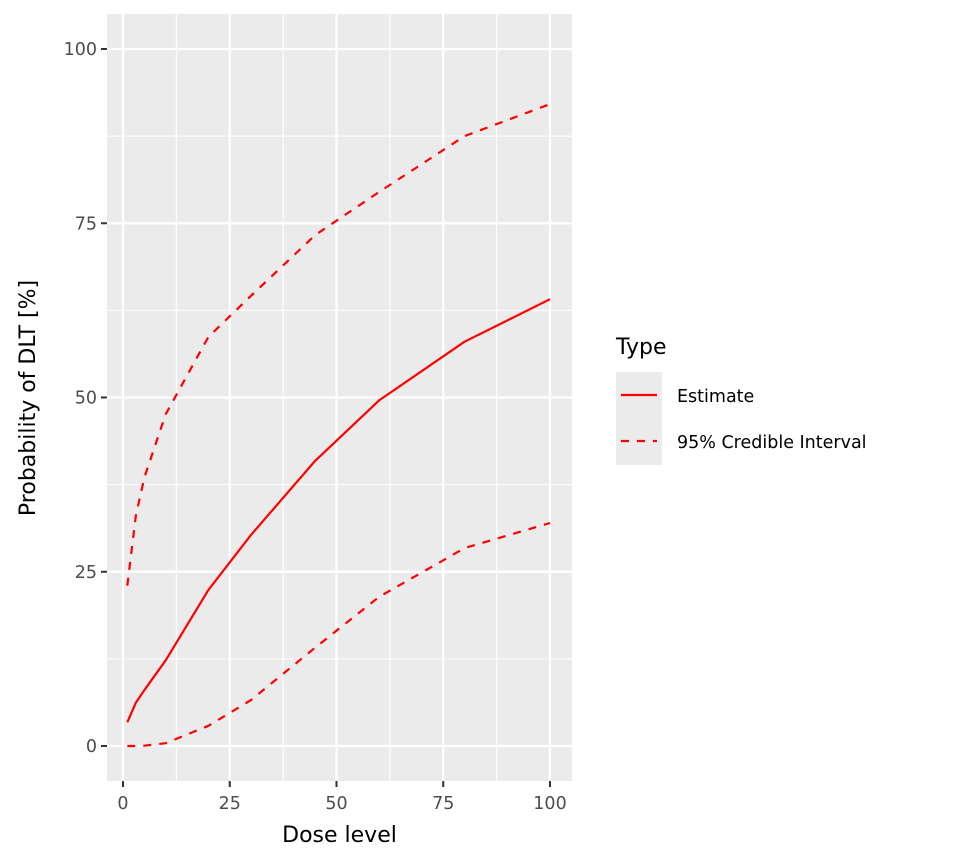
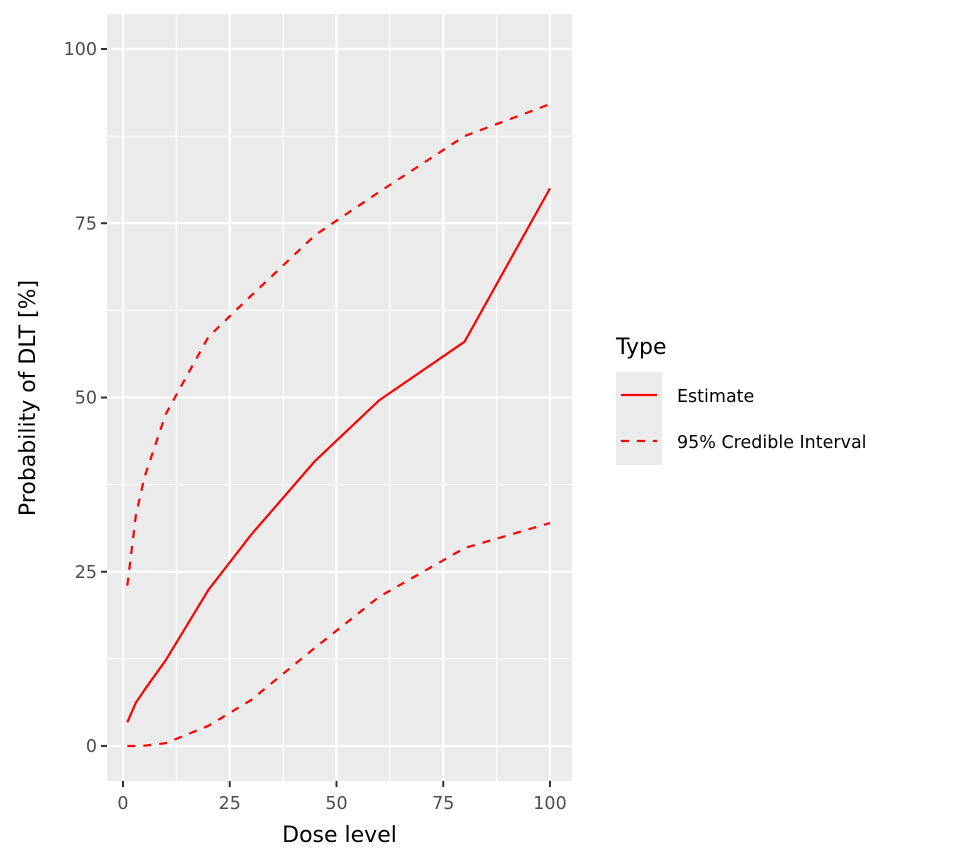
Estimate/100: 64 -> 80
